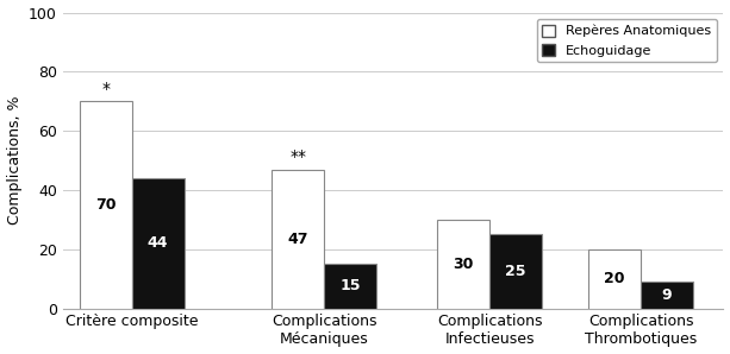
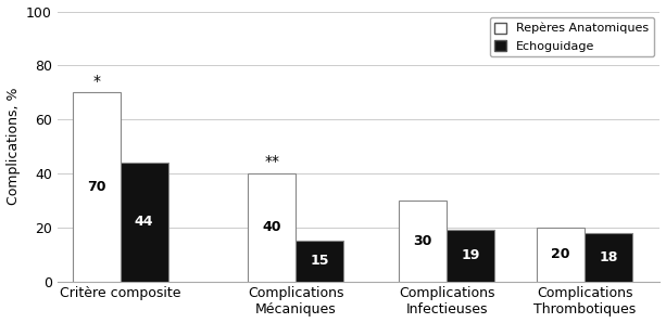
Repères Anatomiques/Complications Mécaniques: 47 -> 40
Echoguidage/Complications Infectieuses: 25 -> 19
Echoguidage/Complications Thrombotiques: 9 -> 18
